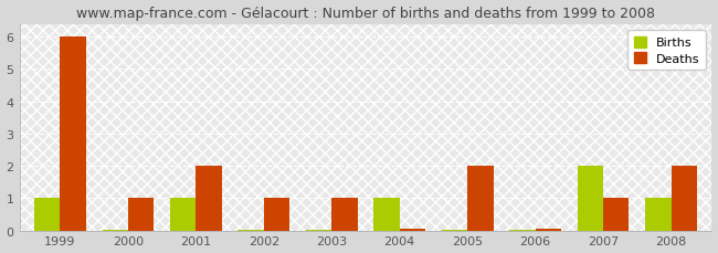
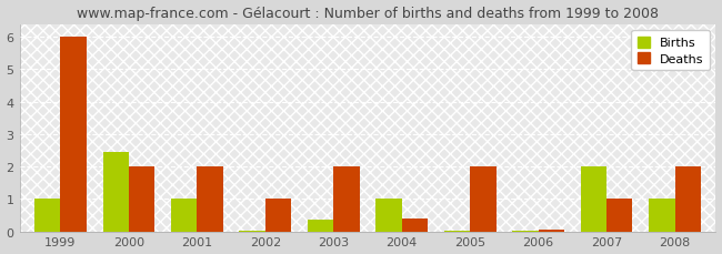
Births/2000: 0.03 -> 2.45
Deaths/2000: 1.00 -> 2.00
Births/2003: 0.03 -> 0.35
Deaths/2003: 1.00 -> 2.00
Deaths/2004: 0.07 -> 0.40
